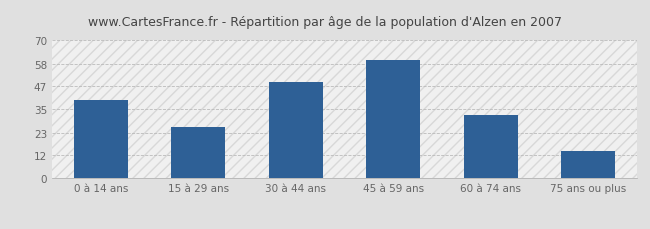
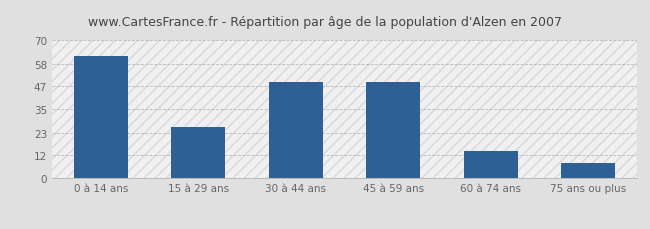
0 à 14 ans: 40 -> 62
45 à 59 ans: 60 -> 49
60 à 74 ans: 32 -> 14
75 ans ou plus: 14 -> 8
